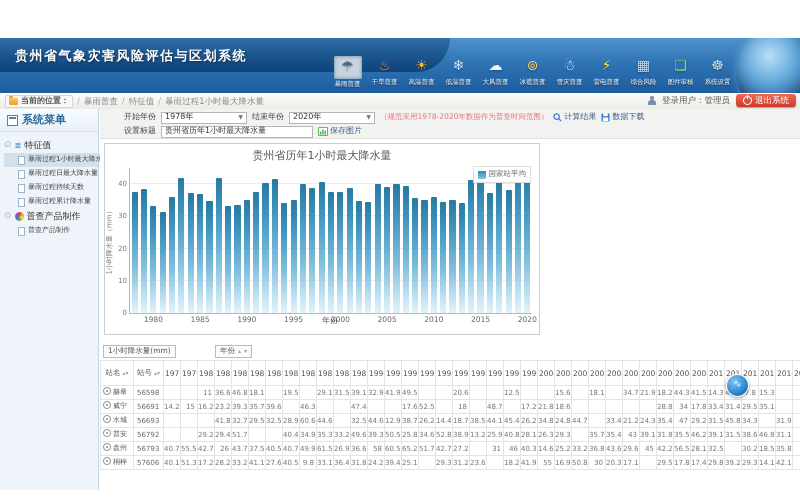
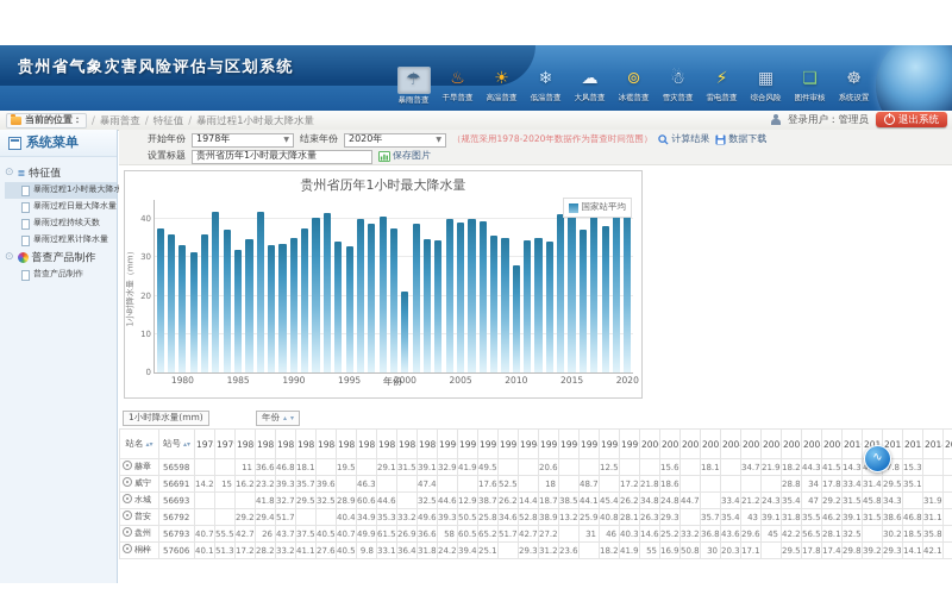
1979: 38 -> 36
1985: 37 -> 32
1995: 35 -> 33
2000: 38 -> 21
2010: 36 -> 28
